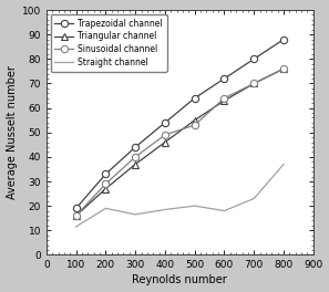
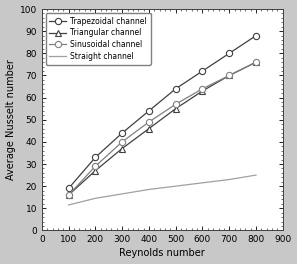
Straight channel/200: 19.0 -> 14.5
Sinusoidal channel/500: 53 -> 57
Straight channel/600: 18.0 -> 21.5
Straight channel/800: 37.0 -> 25.0
